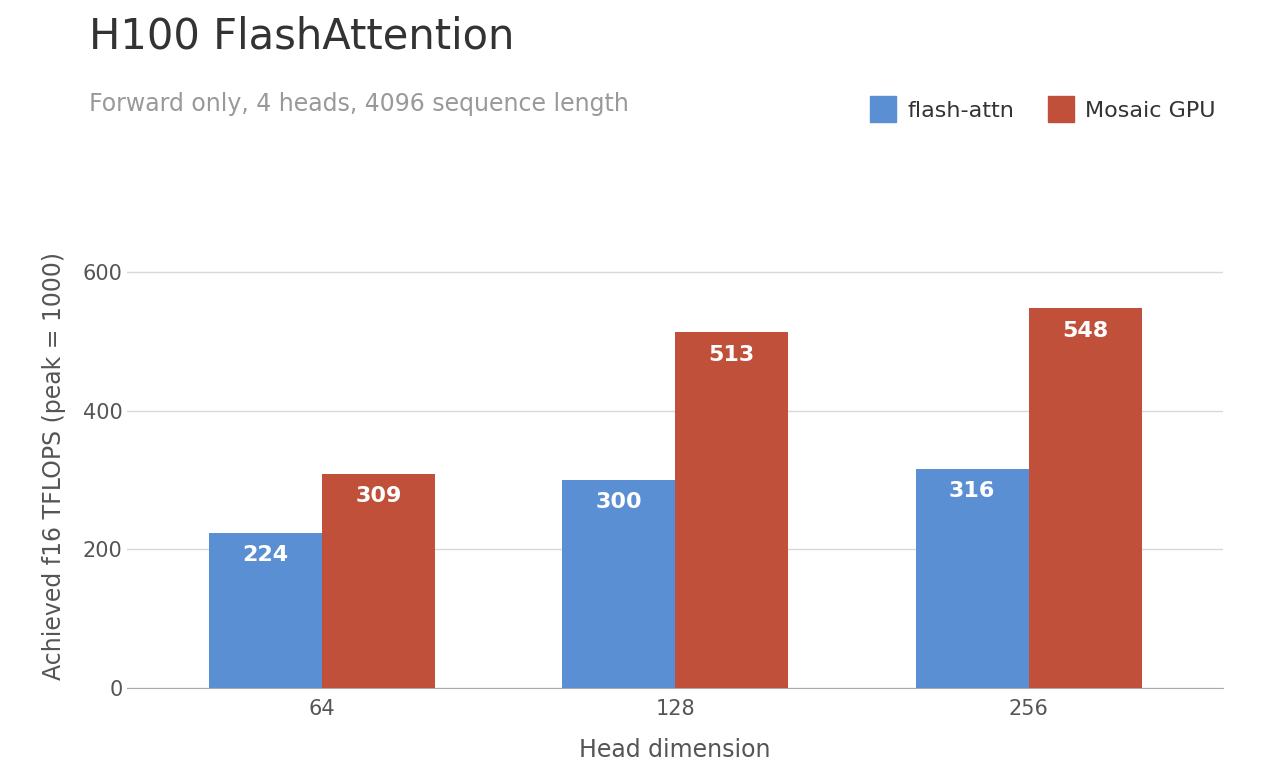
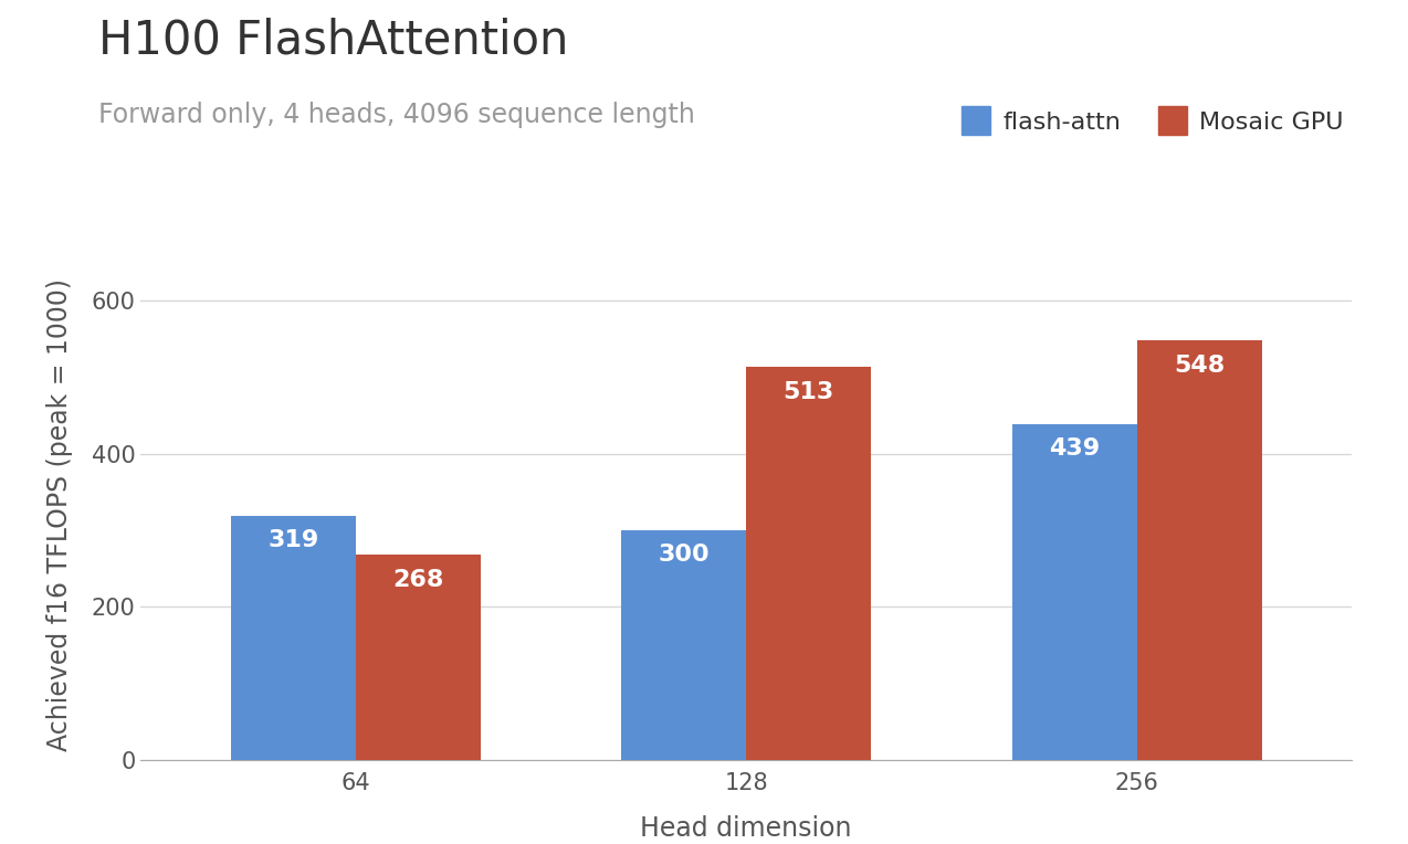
flash-attn/64: 224 -> 319
Mosaic GPU/64: 309 -> 268
flash-attn/256: 316 -> 439
